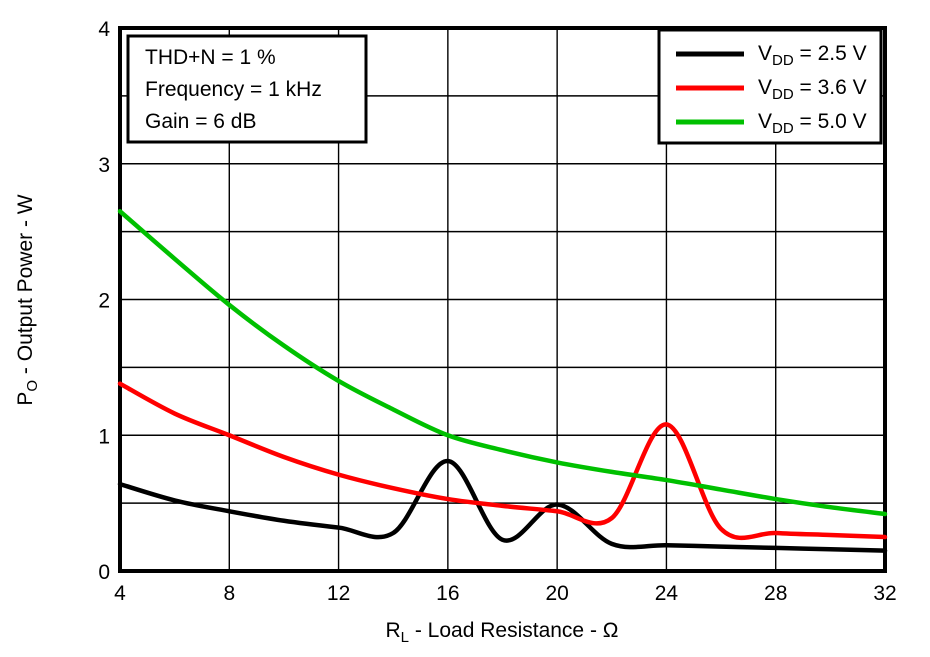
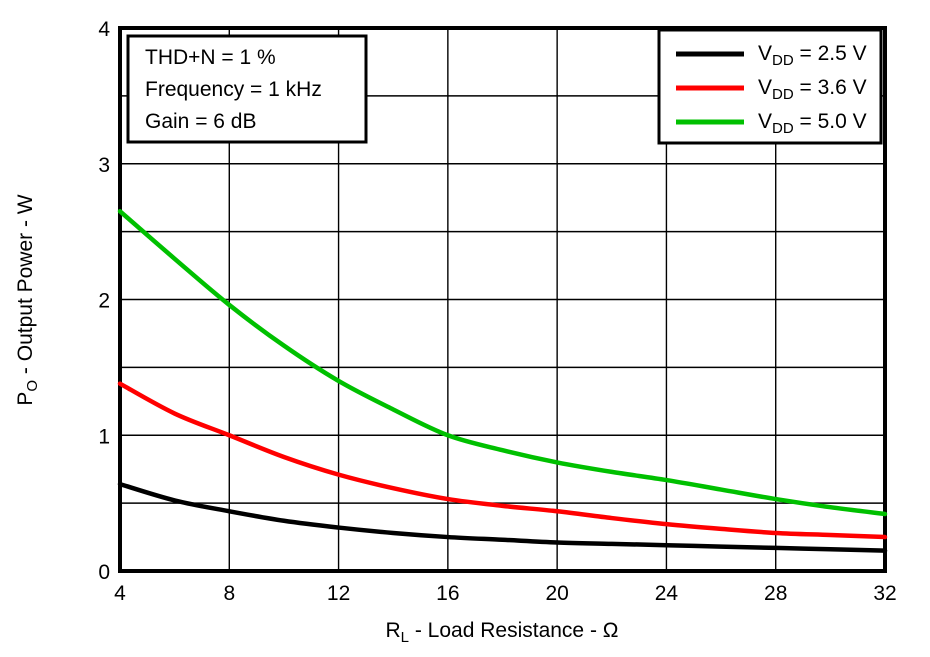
VDD = 2.5 V/16: 0.81 -> 0.25
VDD = 2.5 V/20: 0.49 -> 0.21
VDD = 3.6 V/24: 1.08 -> 0.34
